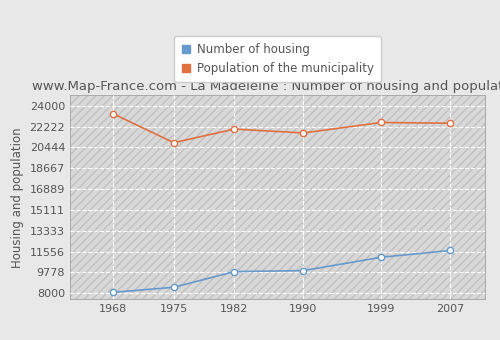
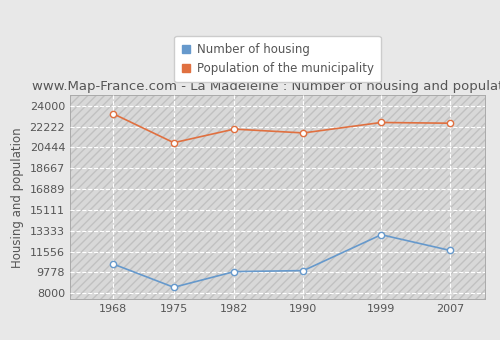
Number of housing/1968: 8100 -> 10500
Number of housing/1999: 11100 -> 13000
